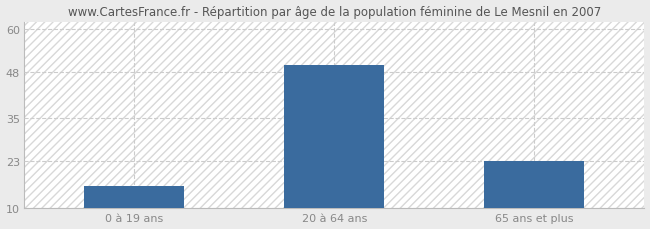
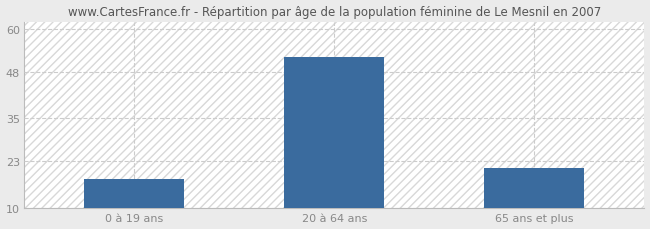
0 à 19 ans: 16 -> 18
20 à 64 ans: 50 -> 52
65 ans et plus: 23 -> 21
